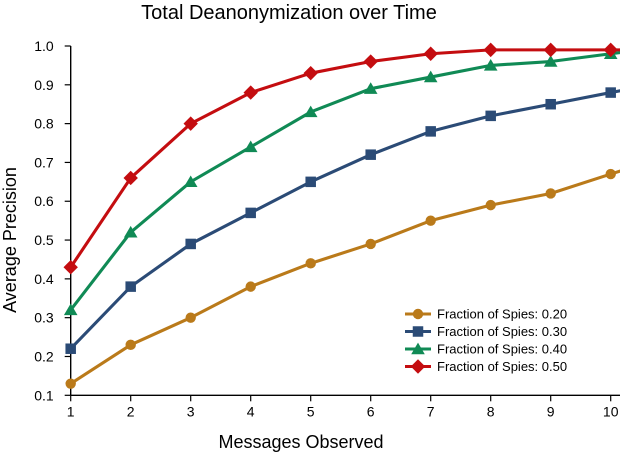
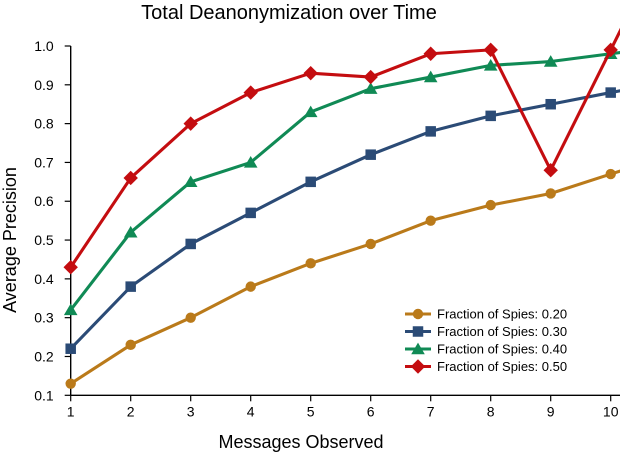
Fraction of Spies: 0.40/4: 0.74 -> 0.70
Fraction of Spies: 0.50/6: 0.96 -> 0.92
Fraction of Spies: 0.50/9: 0.99 -> 0.68
